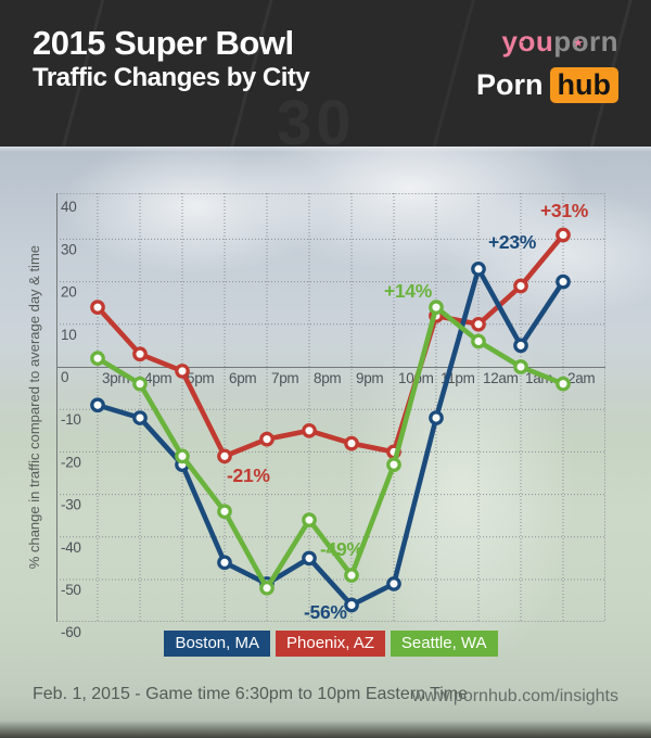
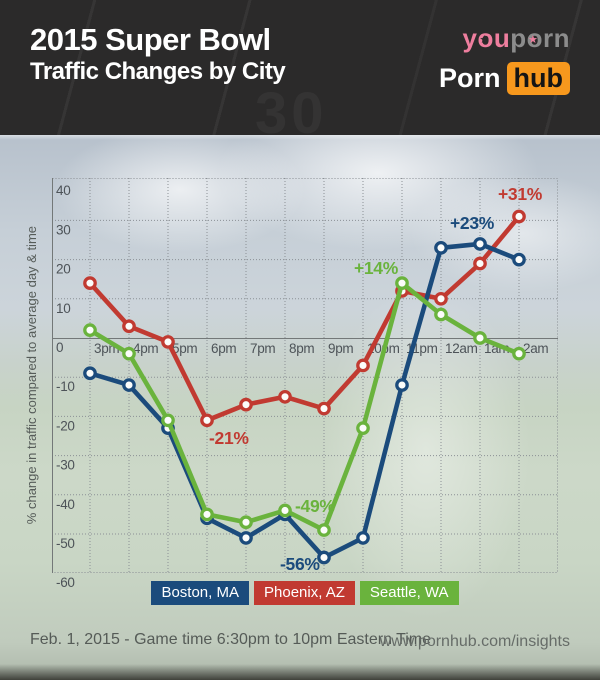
Seattle, WA/6pm: -34 -> -45
Seattle, WA/7pm: -52 -> -47
Seattle, WA/8pm: -36 -> -44
Phoenix, AZ/10pm: -20 -> -7
Boston, MA/1am: 5 -> 24
